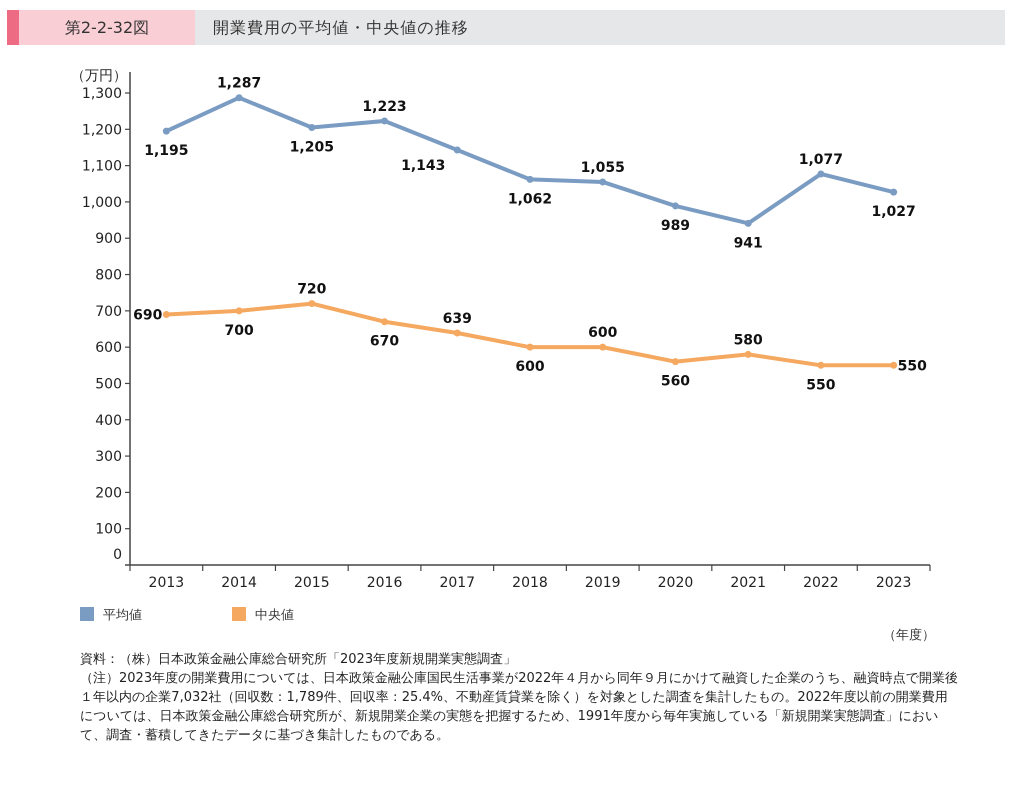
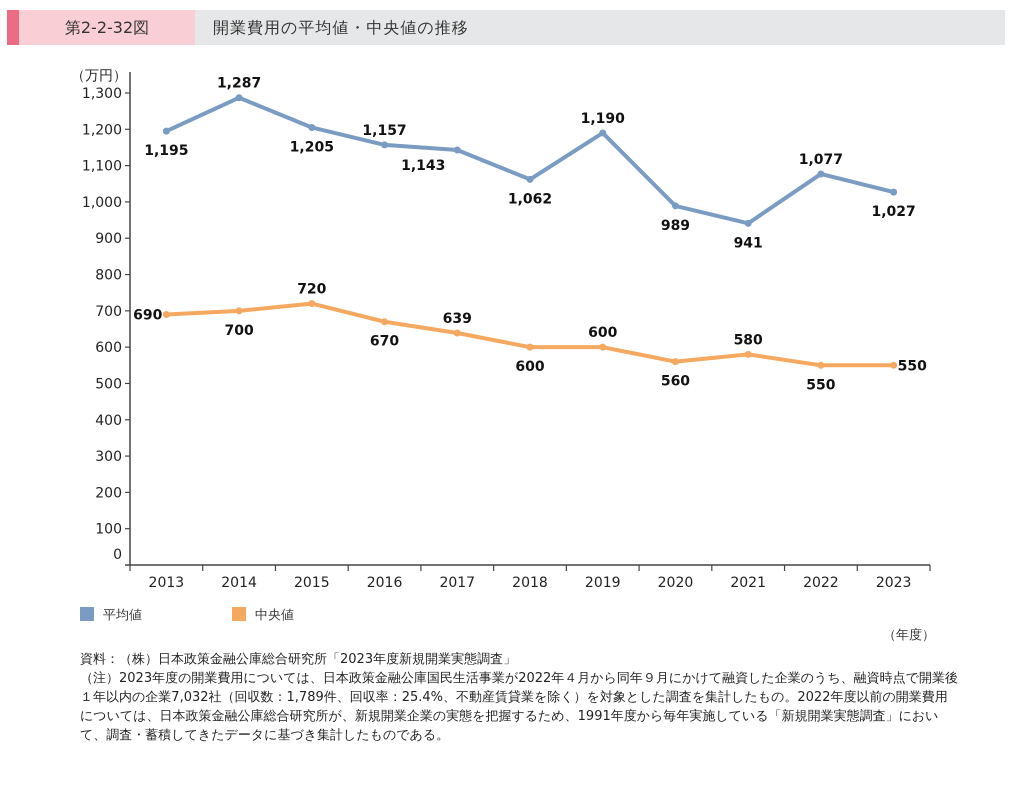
平均値/2016: 1,223 -> 1,157
平均値/2019: 1,055 -> 1,190
